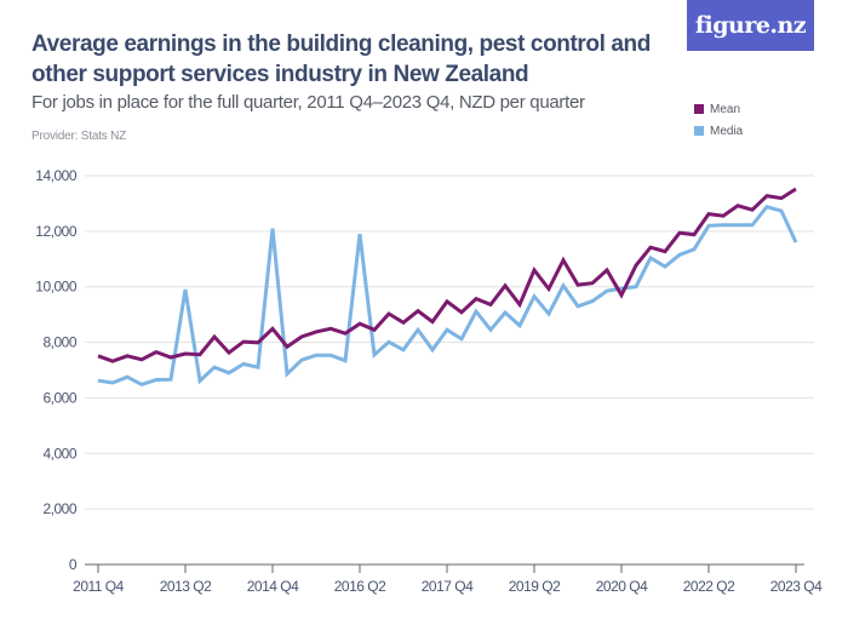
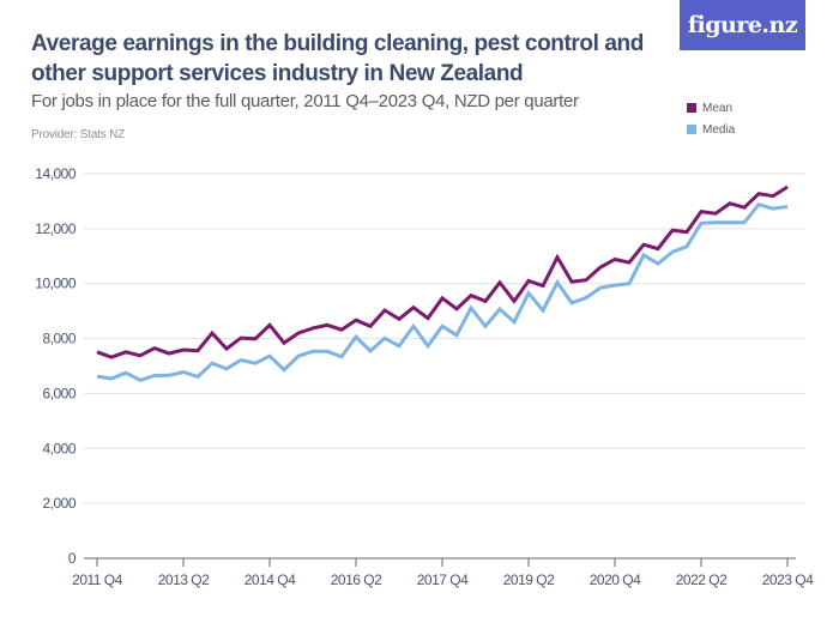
Media/2013 Q2: 9900 -> 6800
Media/2014 Q4: 12100 -> 7400
Media/2016 Q2: 11900 -> 8100
Mean/2019 Q2: 10600 -> 10100
Mean/2020 Q4: 9700 -> 10900
Media/2023 Q4: 11600 -> 12800
